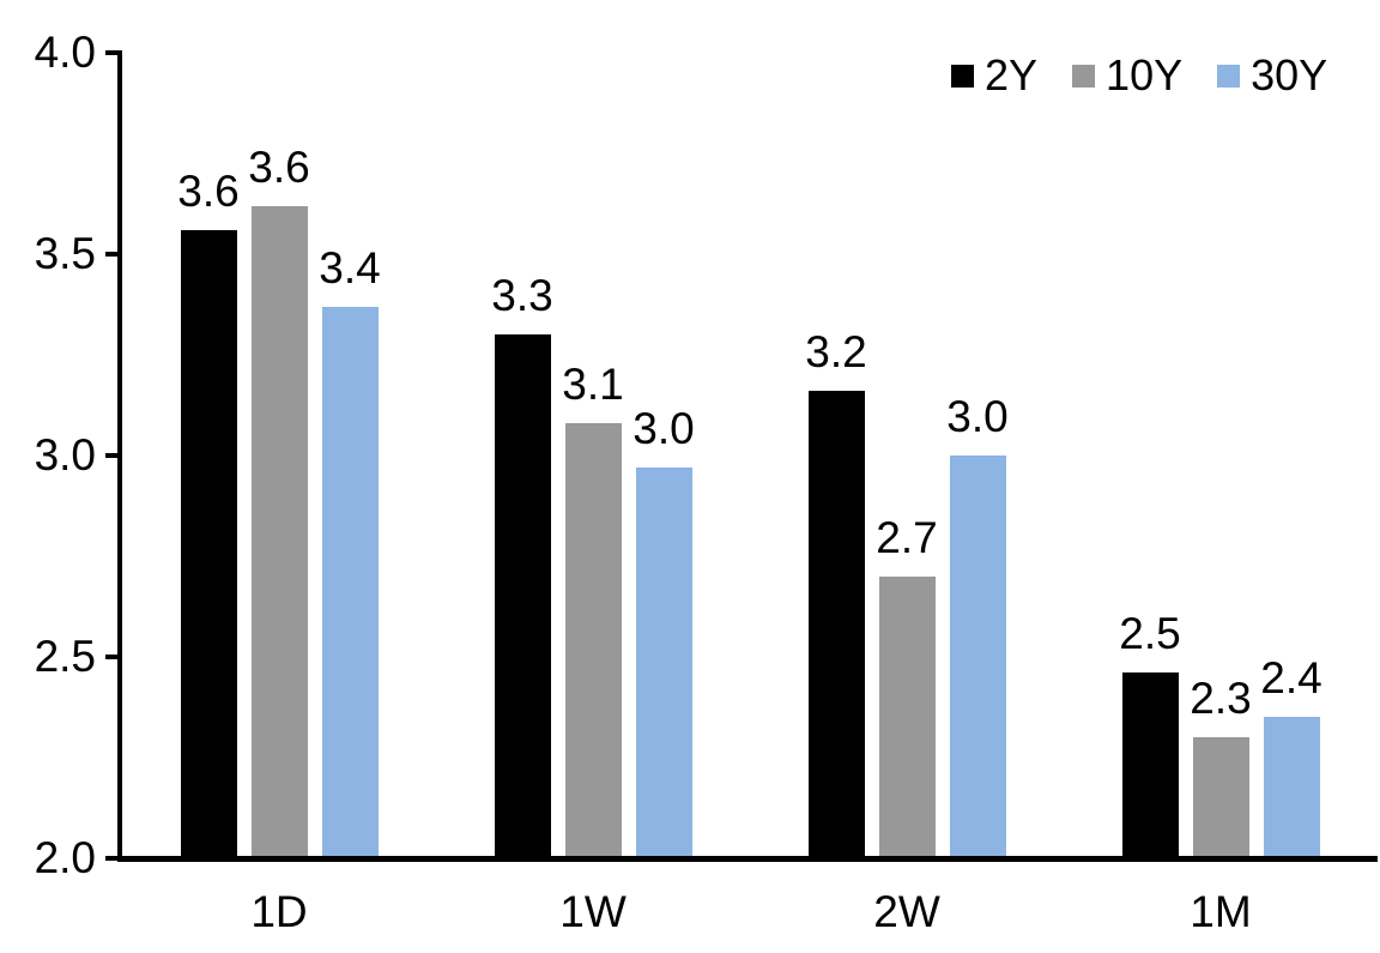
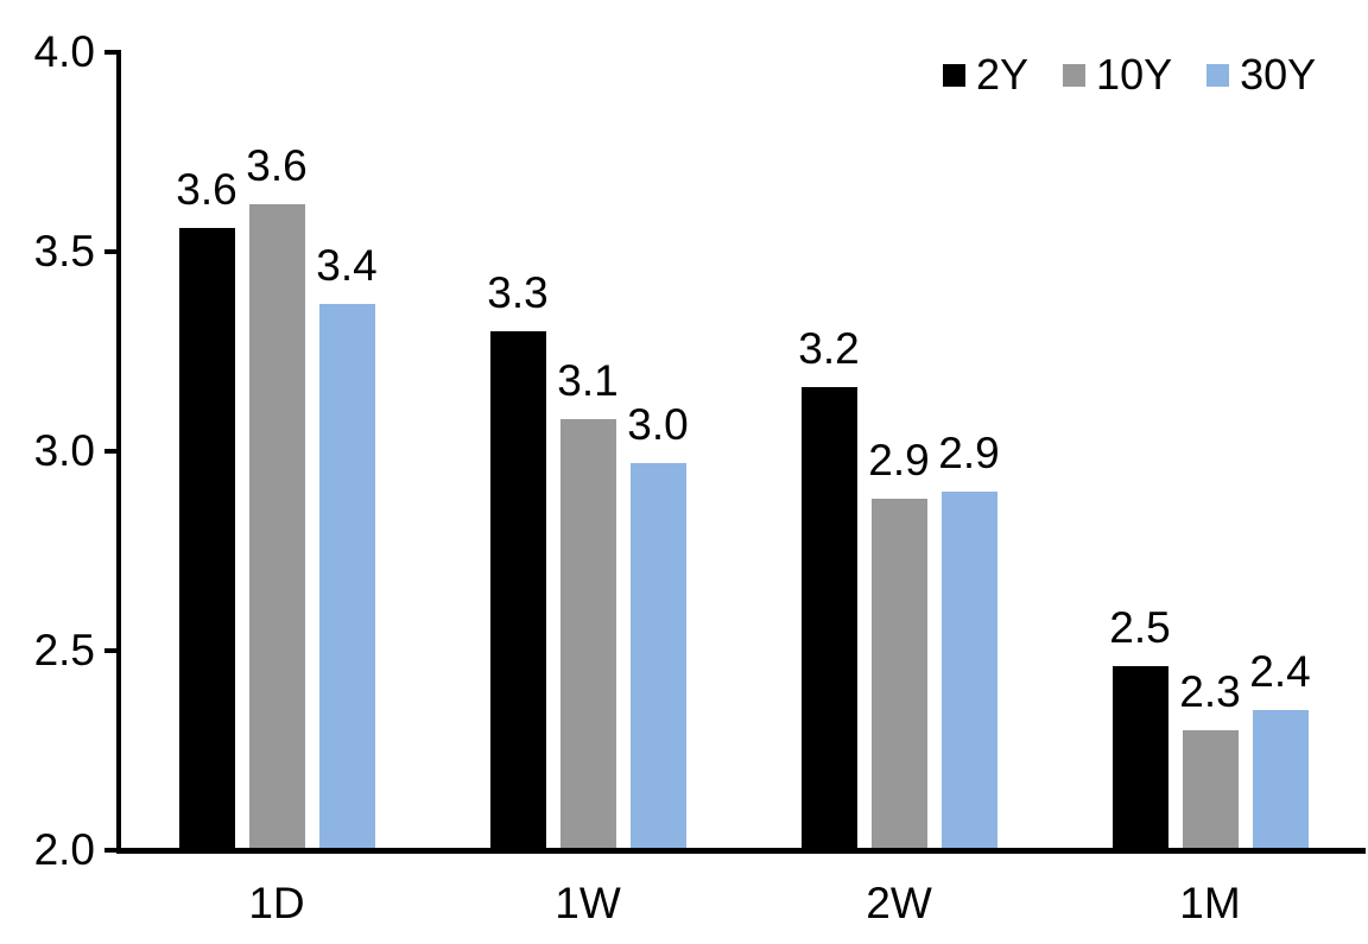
10Y/2W: 2.7 -> 2.9
30Y/2W: 3.0 -> 2.9
